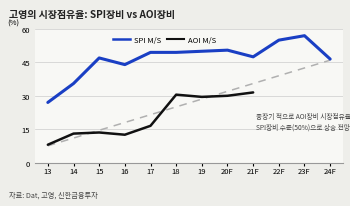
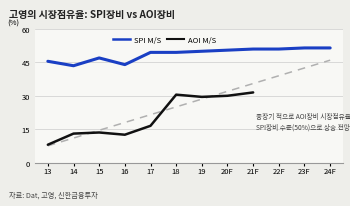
SPI M/S/13: 27.0 -> 45.5
SPI M/S/14: 35.5 -> 43.5
SPI M/S/21F: 47.5 -> 51.0
SPI M/S/22F: 55.0 -> 51.0
SPI M/S/23F: 57.0 -> 51.5
SPI M/S/24F: 46.5 -> 51.5
